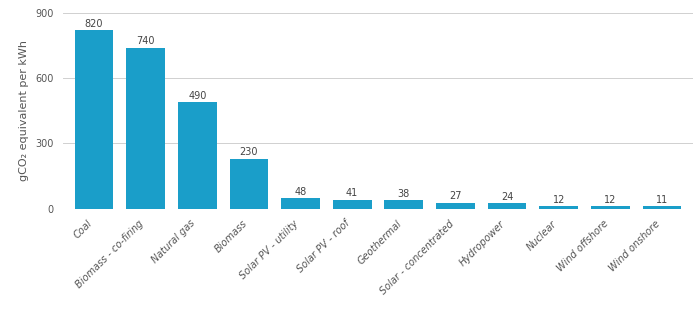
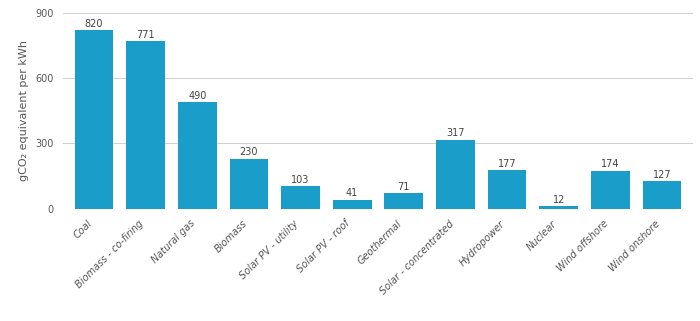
Biomass - co-firing: 740 -> 771
Solar PV - utility: 48 -> 103
Geothermal: 38 -> 71
Solar - concentrated: 27 -> 317
Hydropower: 24 -> 177
Wind offshore: 12 -> 174
Wind onshore: 11 -> 127
